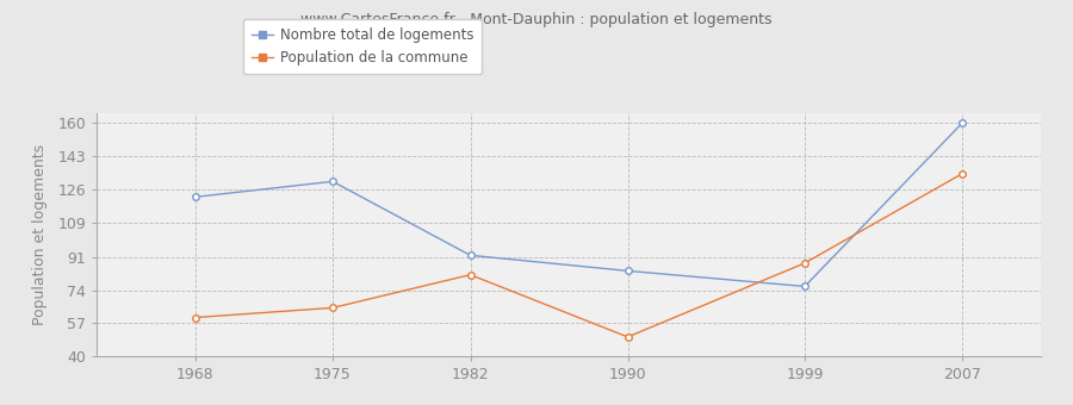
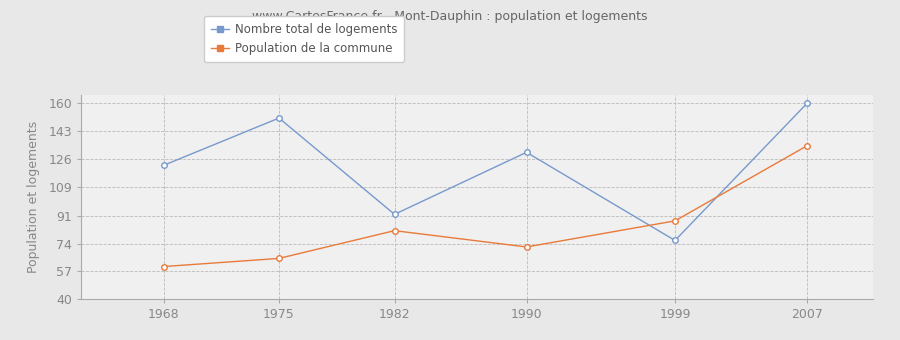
Nombre total de logements/1975: 130 -> 151
Nombre total de logements/1990: 84 -> 130
Population de la commune/1990: 50 -> 72
